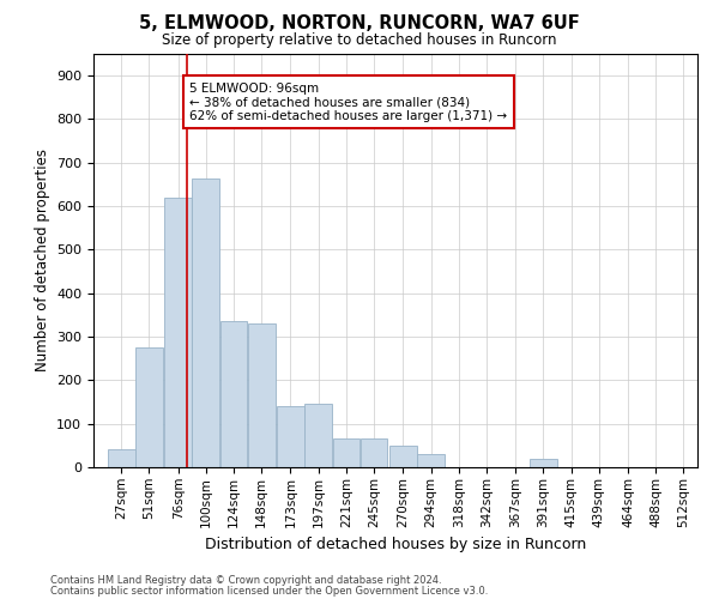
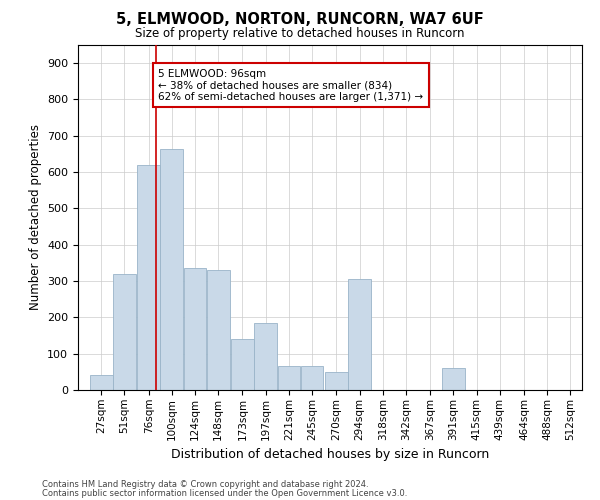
51sqm: 275 -> 320
197sqm: 145 -> 185
294sqm: 30 -> 305
391sqm: 20 -> 60
